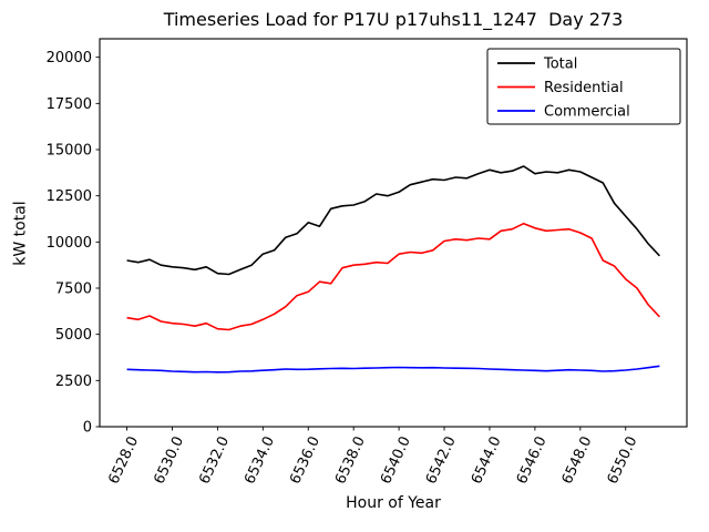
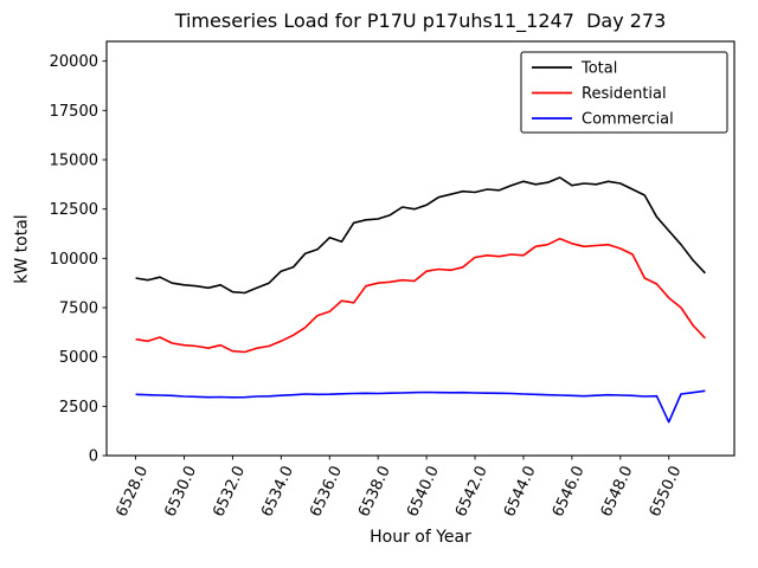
Commercial/6550.0: 3100 -> 1700
